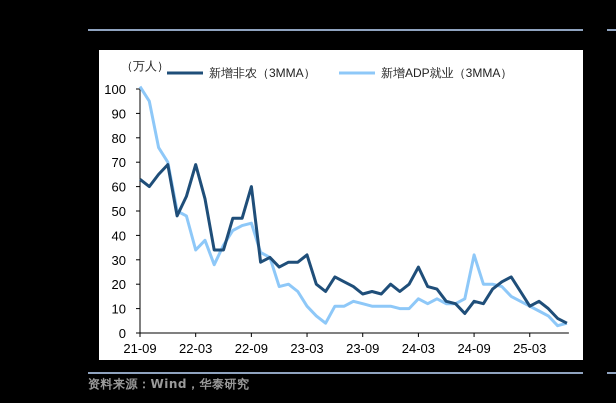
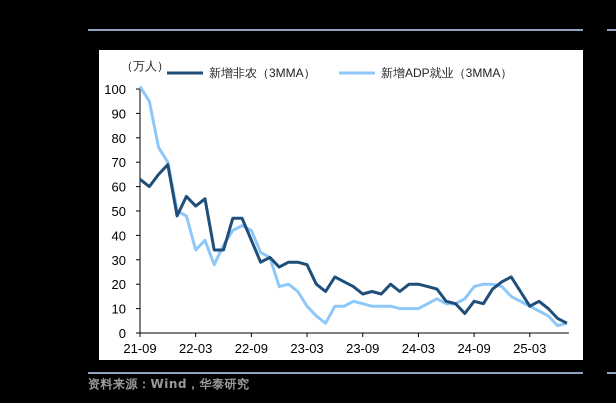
新增非农（3MMA）/22-03: 69 -> 52
新增非农（3MMA）/22-09: 60 -> 38
新增ADP就业（3MMA）/22-09: 45 -> 42
新增非农（3MMA）/23-03: 32 -> 28
新增非农（3MMA）/24-03: 27 -> 20
新增ADP就业（3MMA）/24-03: 14 -> 10
新增ADP就业（3MMA）/24-09: 32 -> 19
